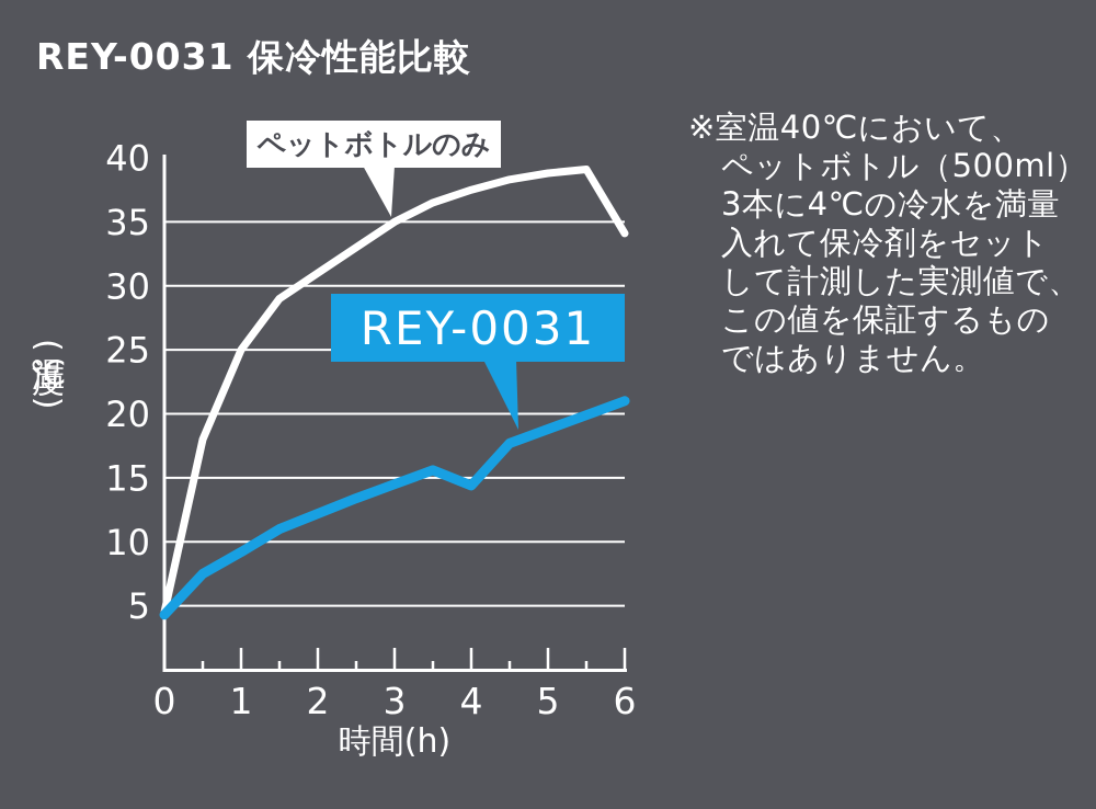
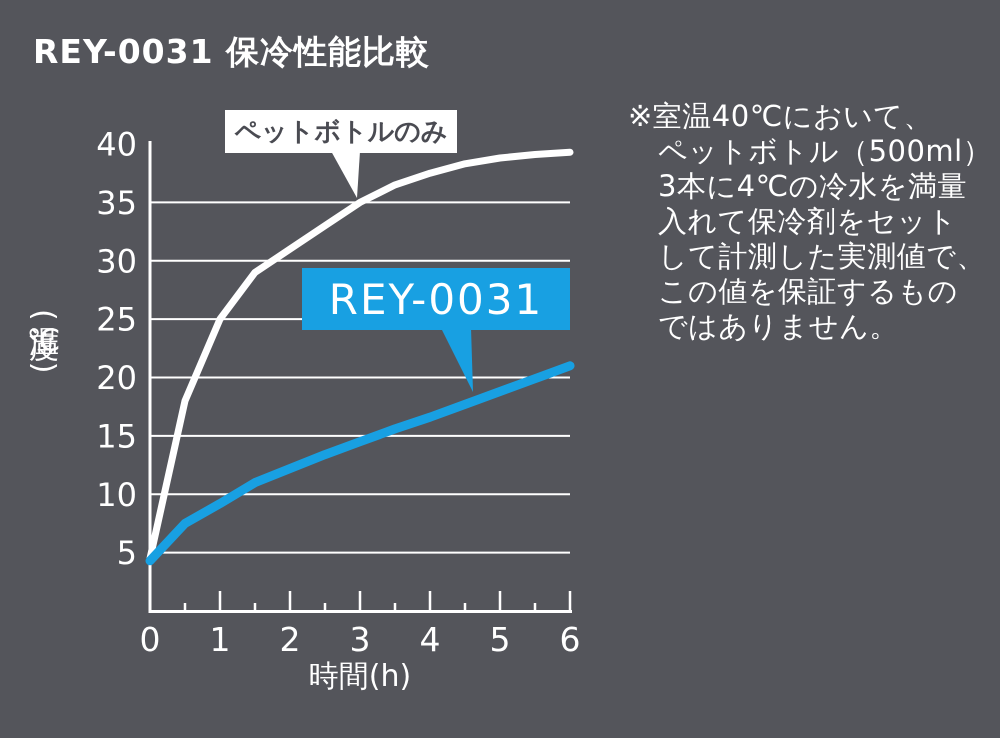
REY-0031/4: 14.4 -> 16.6
ペットボトルのみ/6: 34.1 -> 39.3
